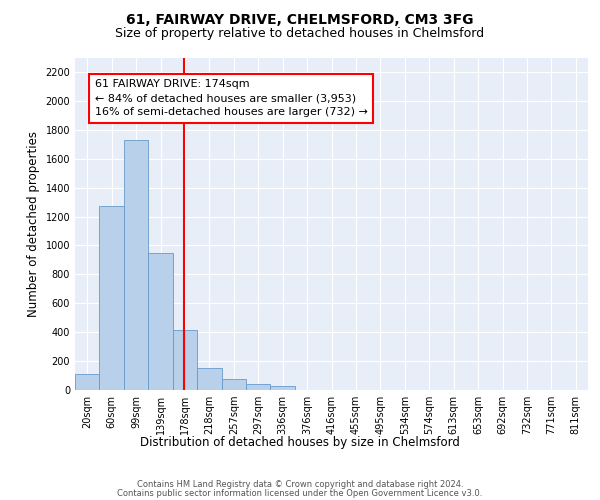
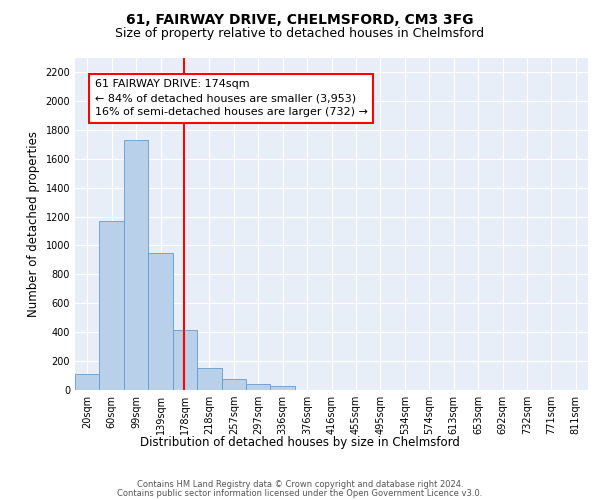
60sqm: 1270 -> 1170
